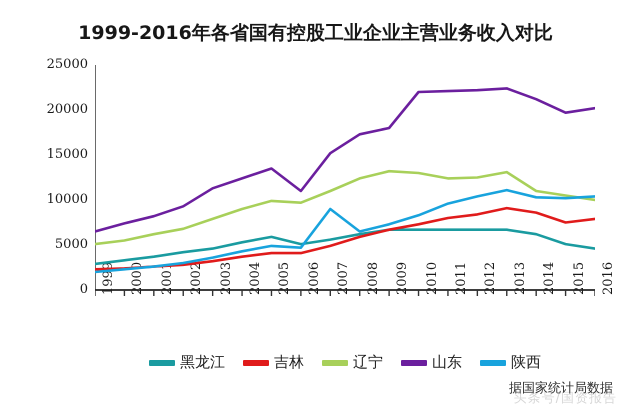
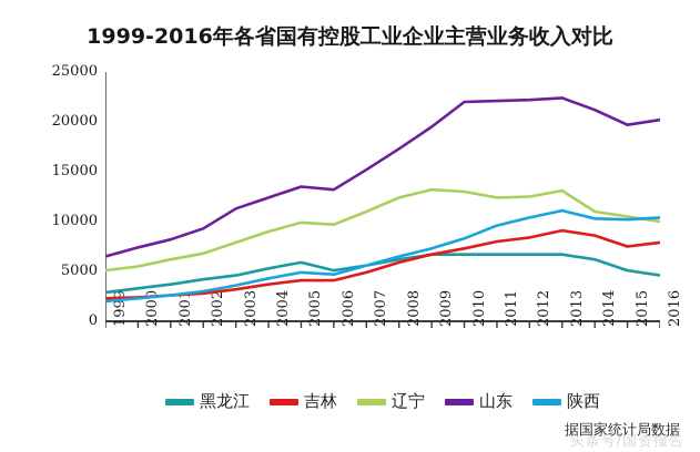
山东/2006: 11000 -> 13000
陕西/2007: 9000 -> 6000
山东/2009: 18000 -> 20000
